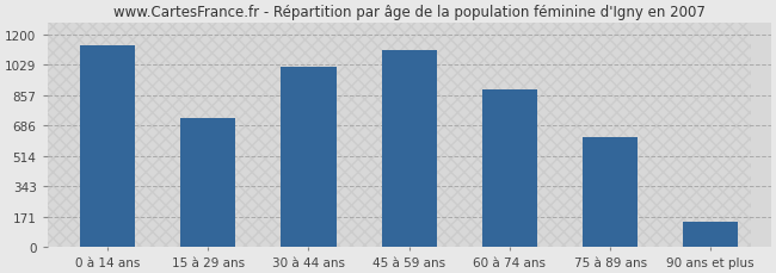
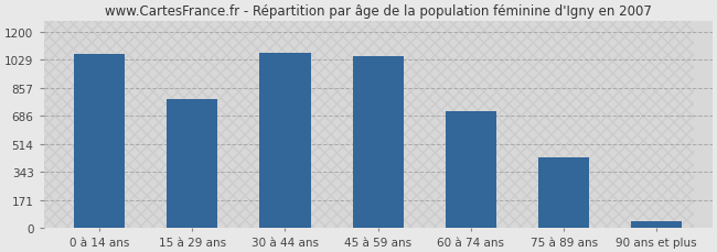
0 à 14 ans: 1140 -> 1060
15 à 29 ans: 730 -> 790
30 à 44 ans: 1020 -> 1080
45 à 59 ans: 1110 -> 1060
60 à 74 ans: 890 -> 720
75 à 89 ans: 620 -> 440
90 ans et plus: 140 -> 40
